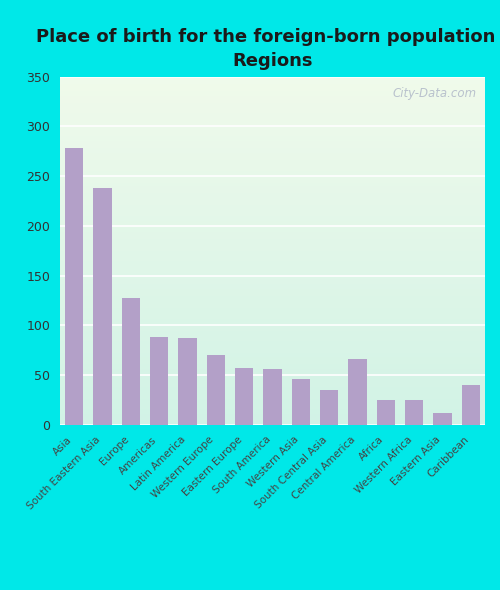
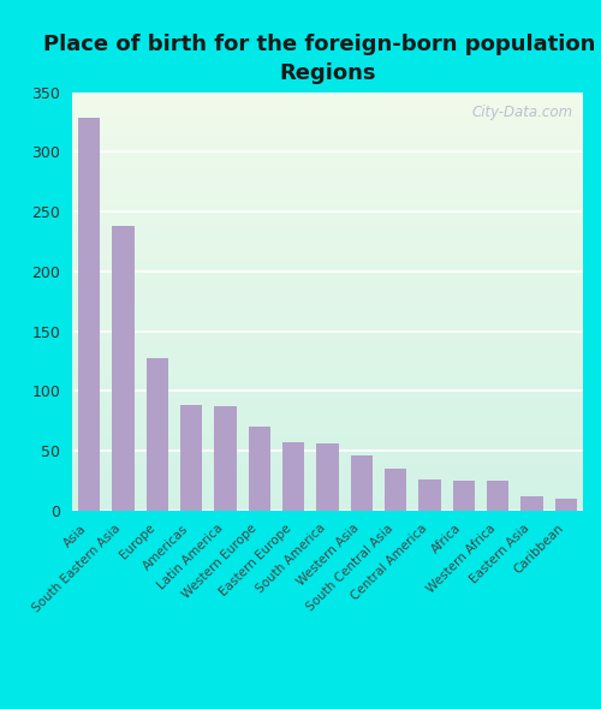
Asia: 278 -> 329
Central America: 66 -> 26
Caribbean: 40 -> 10
